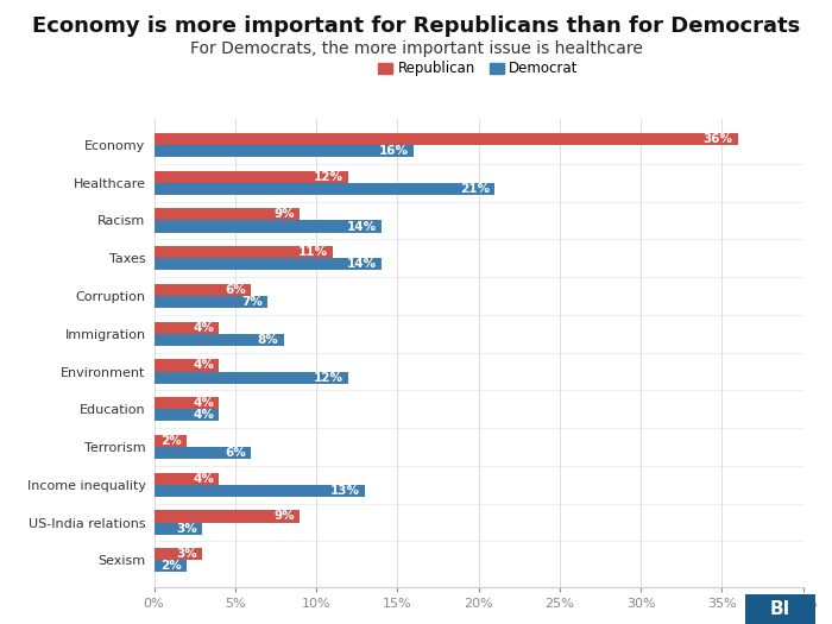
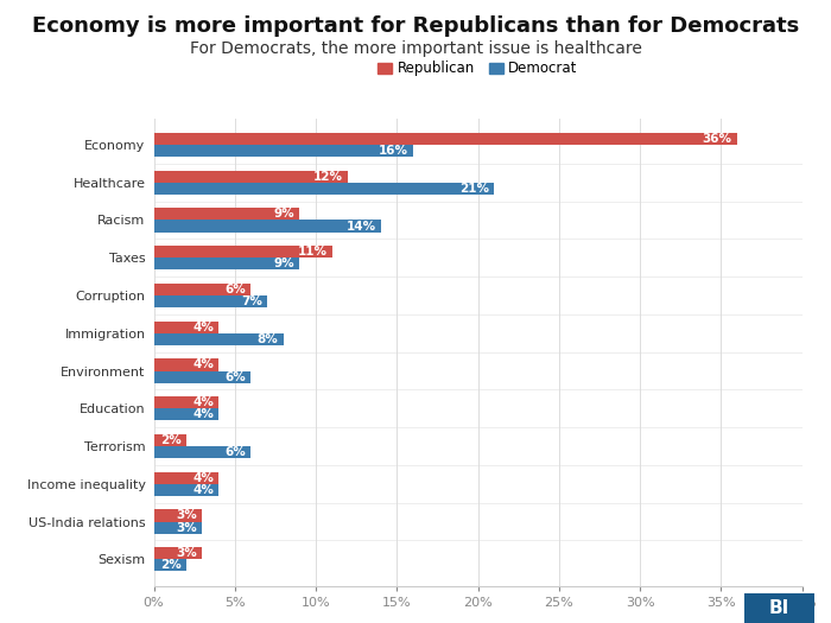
Democrat/Taxes: 14% -> 9%
Democrat/Environment: 12% -> 6%
Democrat/Income inequality: 13% -> 4%
Republican/US-India relations: 9% -> 3%
